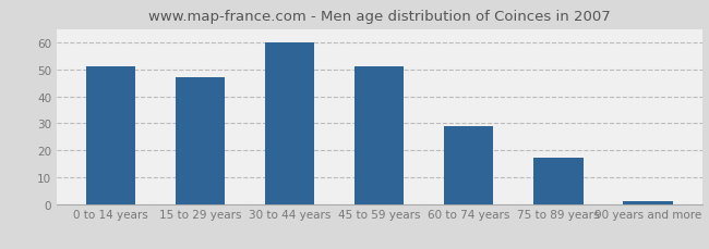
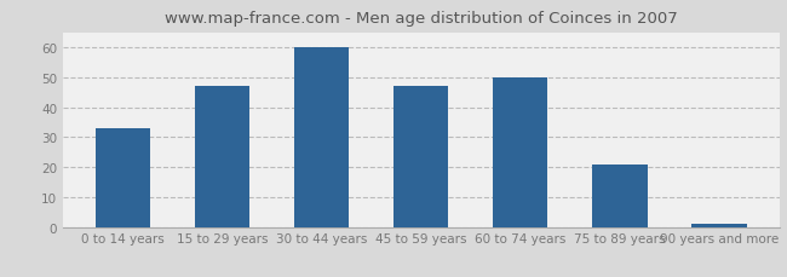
0 to 14 years: 51 -> 33
45 to 59 years: 51 -> 47
60 to 74 years: 29 -> 50
75 to 89 years: 17 -> 21
